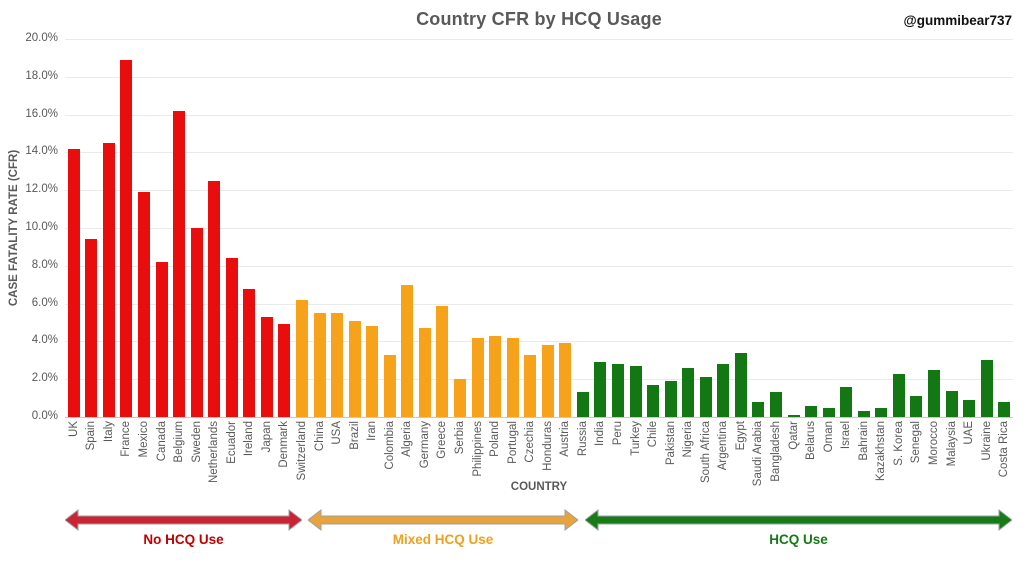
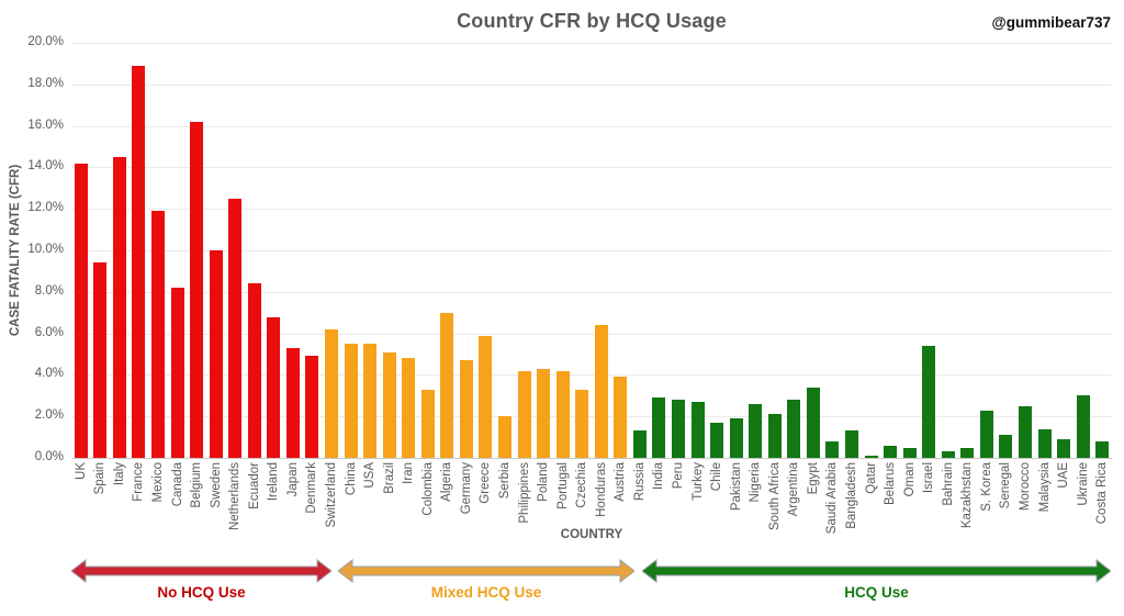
Honduras: 3.8% -> 6.4%
Israel: 1.6% -> 5.4%
